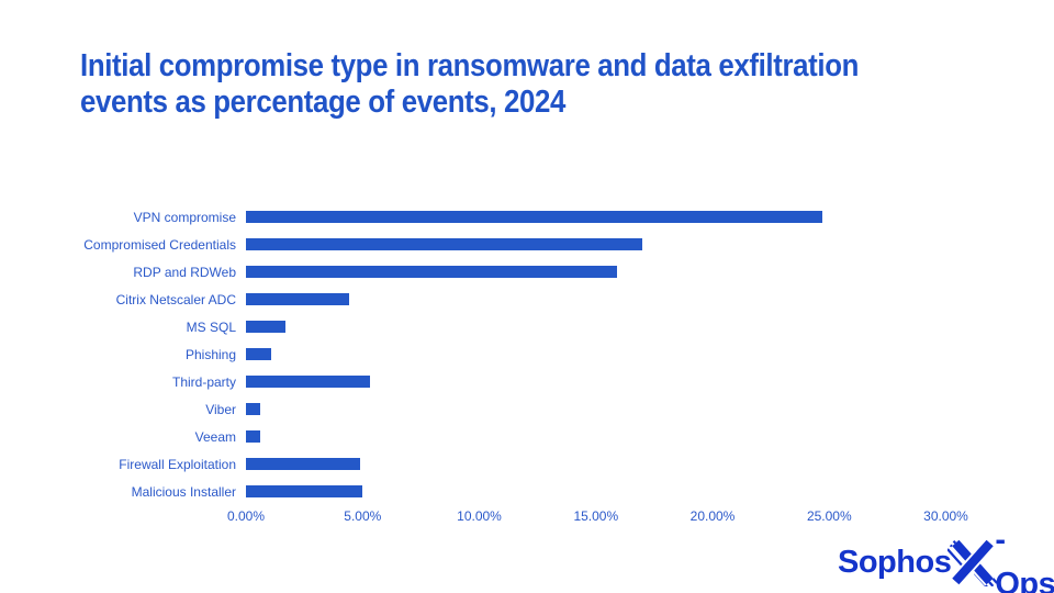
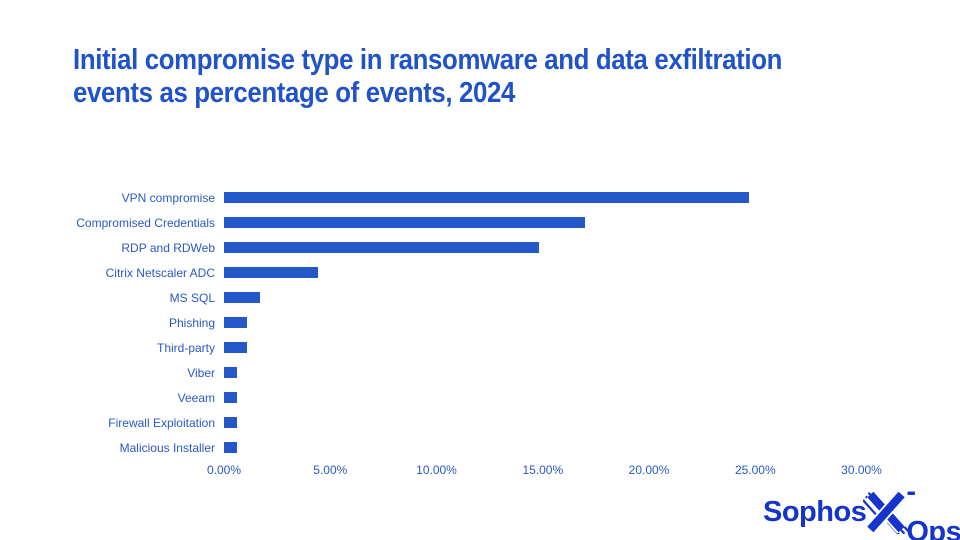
RDP and RDWeb: 15.9% -> 14.8%
Third-party: 5.3% -> 1.1%
Firewall Exploitation: 4.9% -> 0.6%
Malicious Installer: 5.0% -> 0.6%
